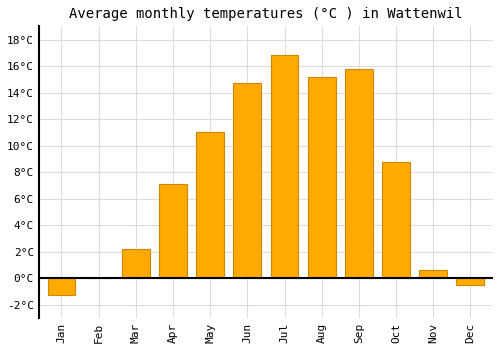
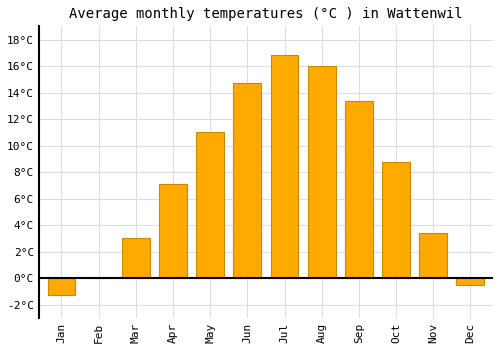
Mar: 2.2°C -> 3.0°C
Aug: 15.2°C -> 16.0°C
Sep: 15.8°C -> 13.4°C
Nov: 0.6°C -> 3.4°C
